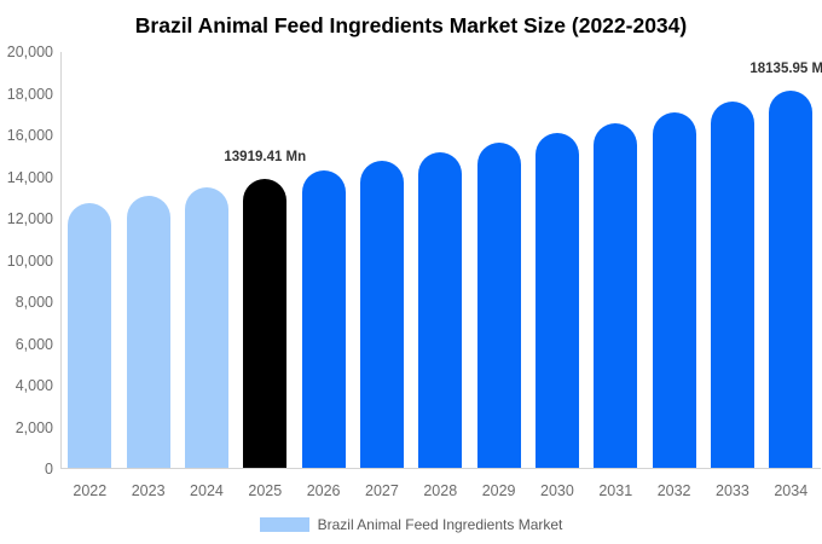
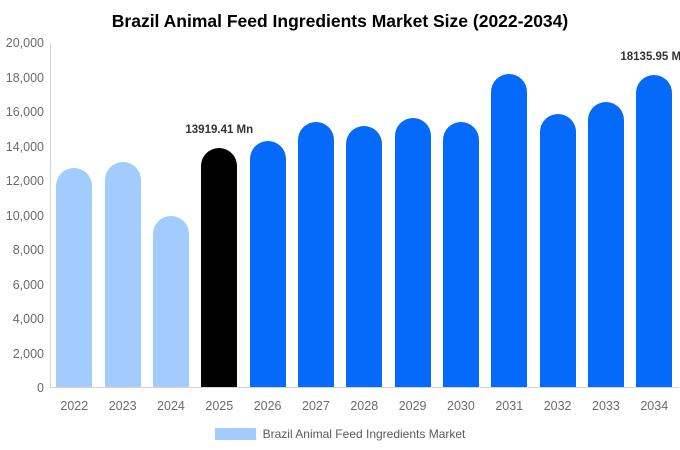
2024: 13500 -> 10000
2027: 14800 -> 15400
2030: 16100 -> 15400
2031: 16600 -> 18200
2032: 17100 -> 15900
2033: 17600 -> 16600
